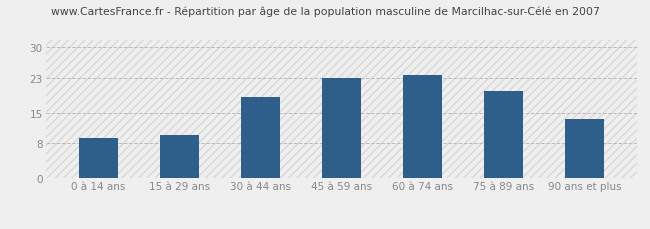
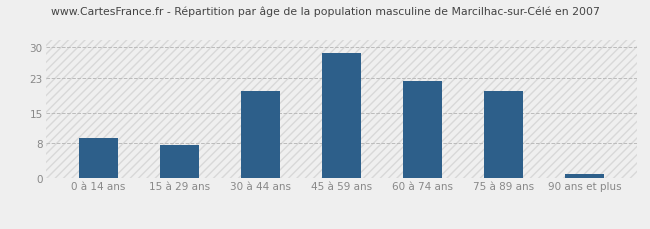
15 à 29 ans: 10.0 -> 7.6
30 à 44 ans: 18.5 -> 20.0
45 à 59 ans: 23.0 -> 28.6
60 à 74 ans: 23.5 -> 22.2
90 ans et plus: 13.5 -> 1.1
